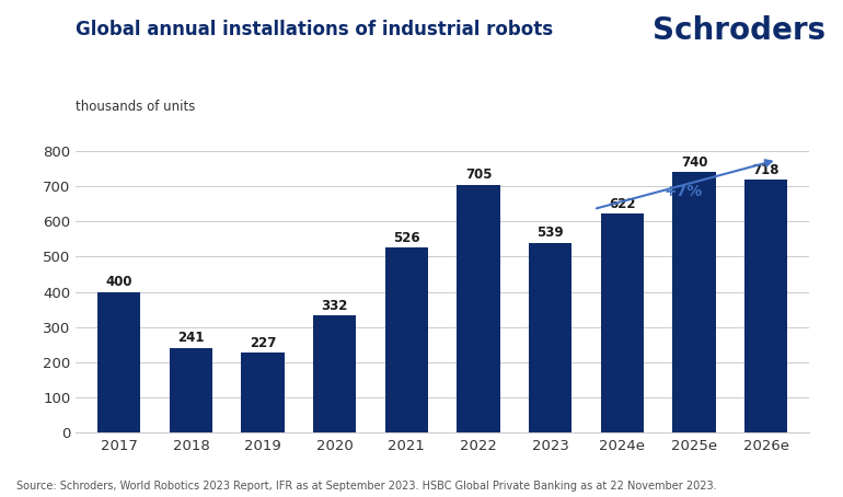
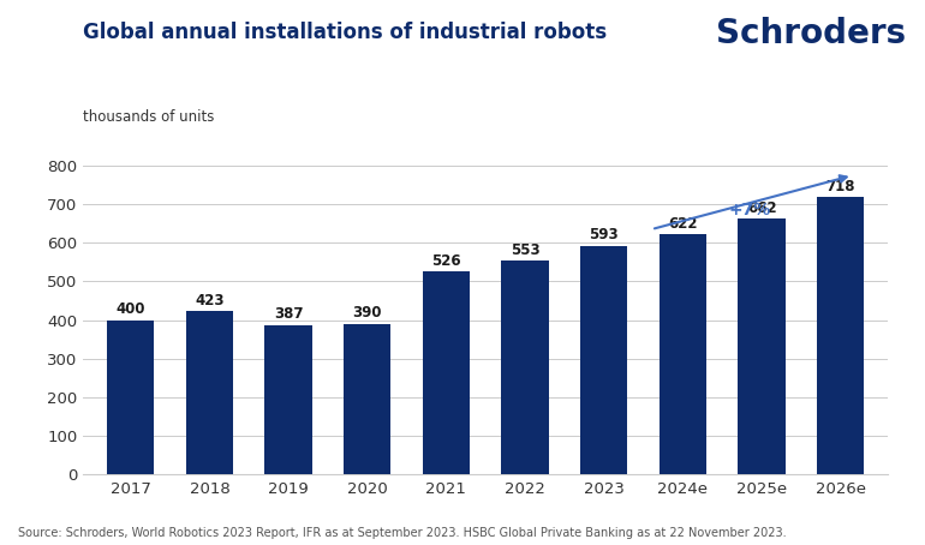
2018: 241 -> 423
2019: 227 -> 387
2020: 332 -> 390
2022: 705 -> 553
2023: 539 -> 593
2025e: 740 -> 662
